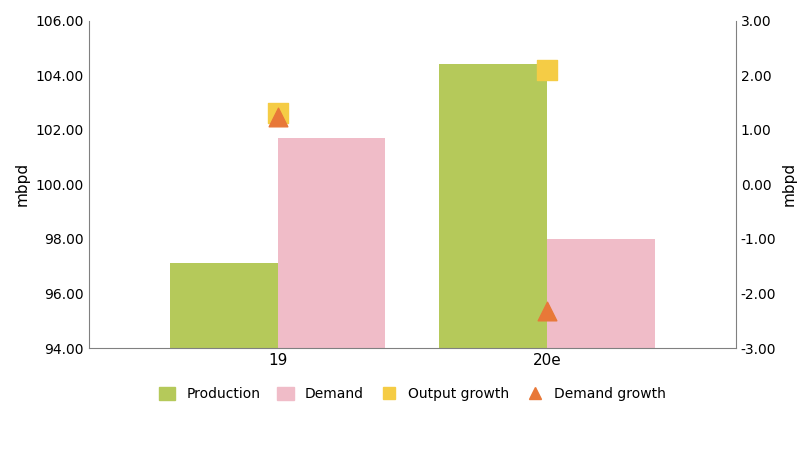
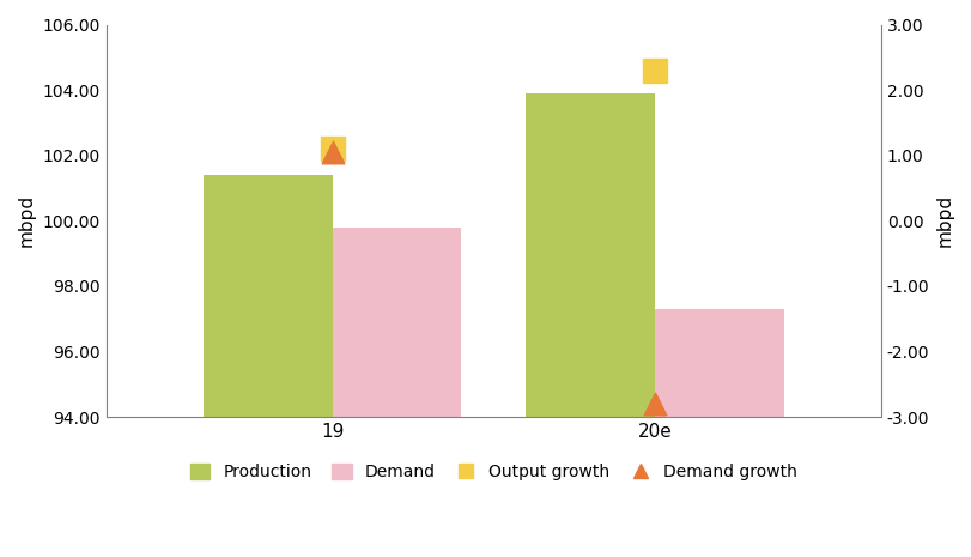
Production/19: 97.1 -> 101.4
Output growth/19: 1.3 -> 1.1
Demand growth/19: 1.24 -> 1.05
Demand/19: 101.7 -> 99.8
Production/20e: 104.4 -> 103.9
Output growth/20e: 2.1 -> 2.3
Demand growth/20e: -2.32 -> -2.80
Demand/20e: 98.0 -> 97.3
